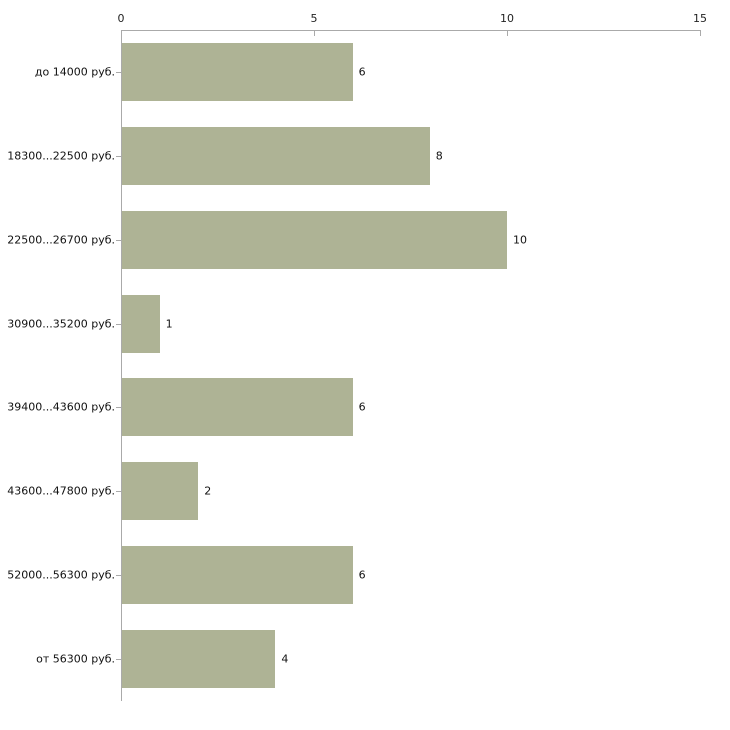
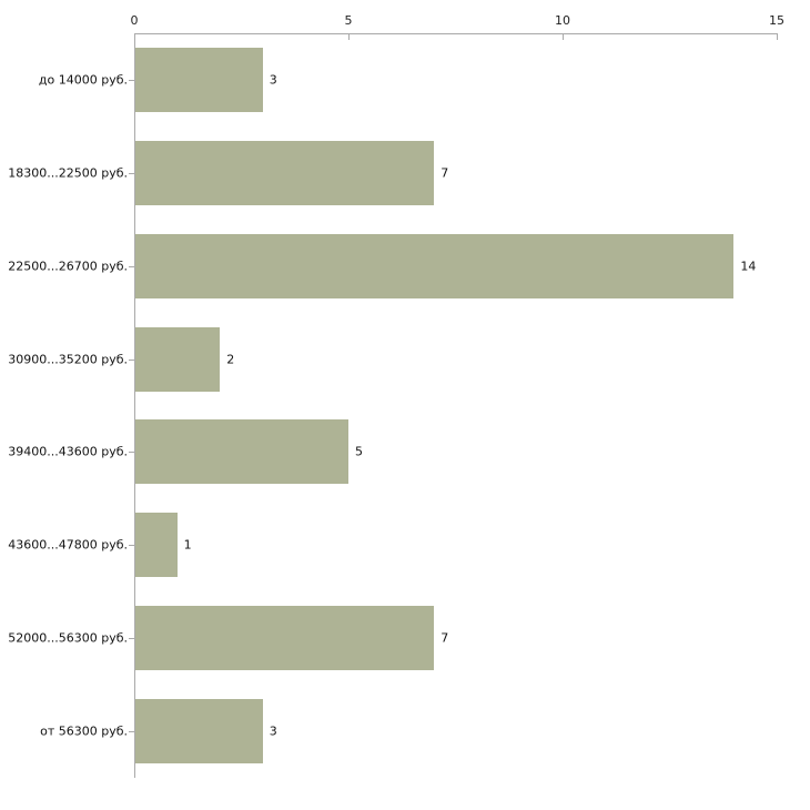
до 14000 руб.: 6 -> 3
18300...22500 руб.: 8 -> 7
22500...26700 руб.: 10 -> 14
30900...35200 руб.: 1 -> 2
39400...43600 руб.: 6 -> 5
43600...47800 руб.: 2 -> 1
52000...56300 руб.: 6 -> 7
от 56300 руб.: 4 -> 3
